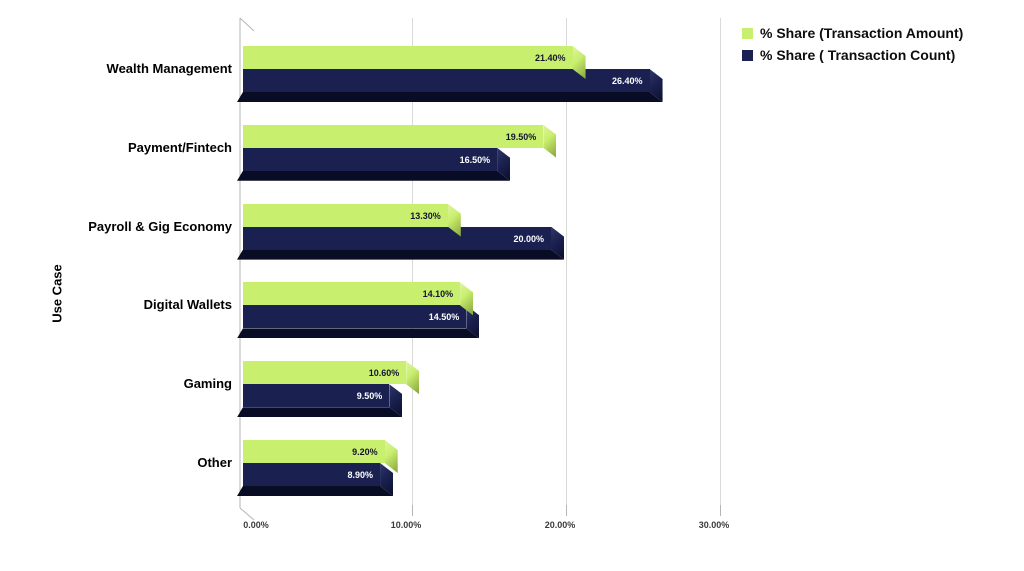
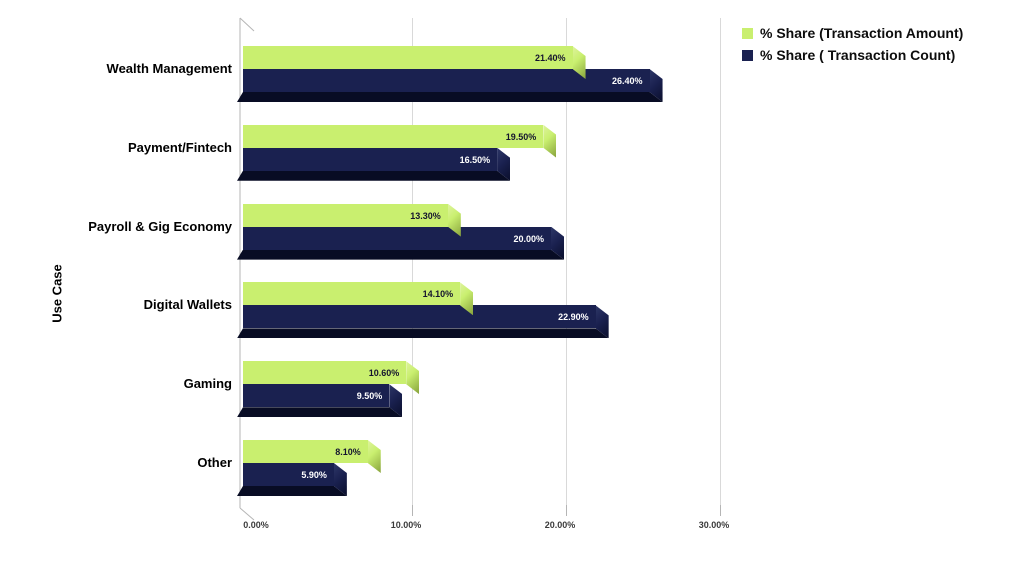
% Share ( Transaction Count)/Digital Wallets: 14.50% -> 22.90%
% Share (Transaction Amount)/Other: 9.20% -> 8.10%
% Share ( Transaction Count)/Other: 8.90% -> 5.90%
